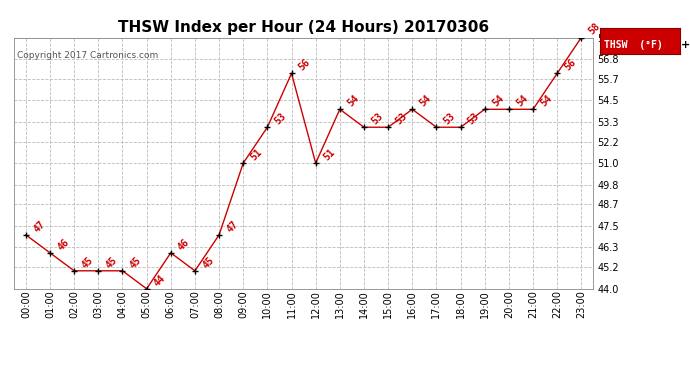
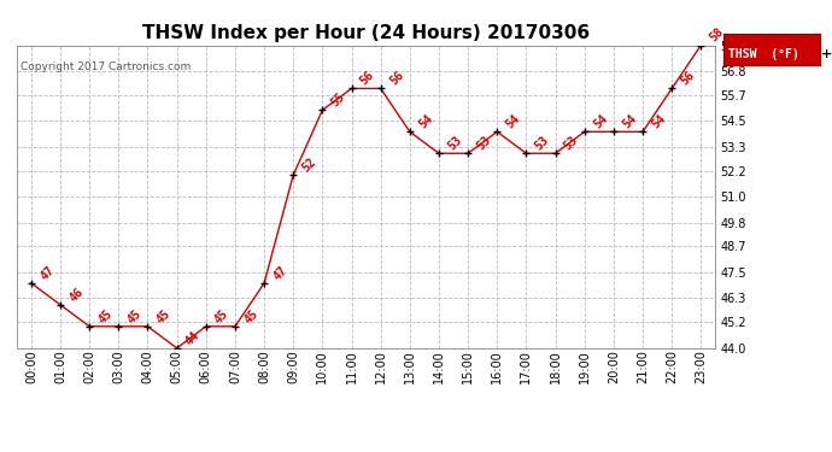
06:00: 46 -> 45
09:00: 51 -> 52
10:00: 53 -> 55
12:00: 51 -> 56
